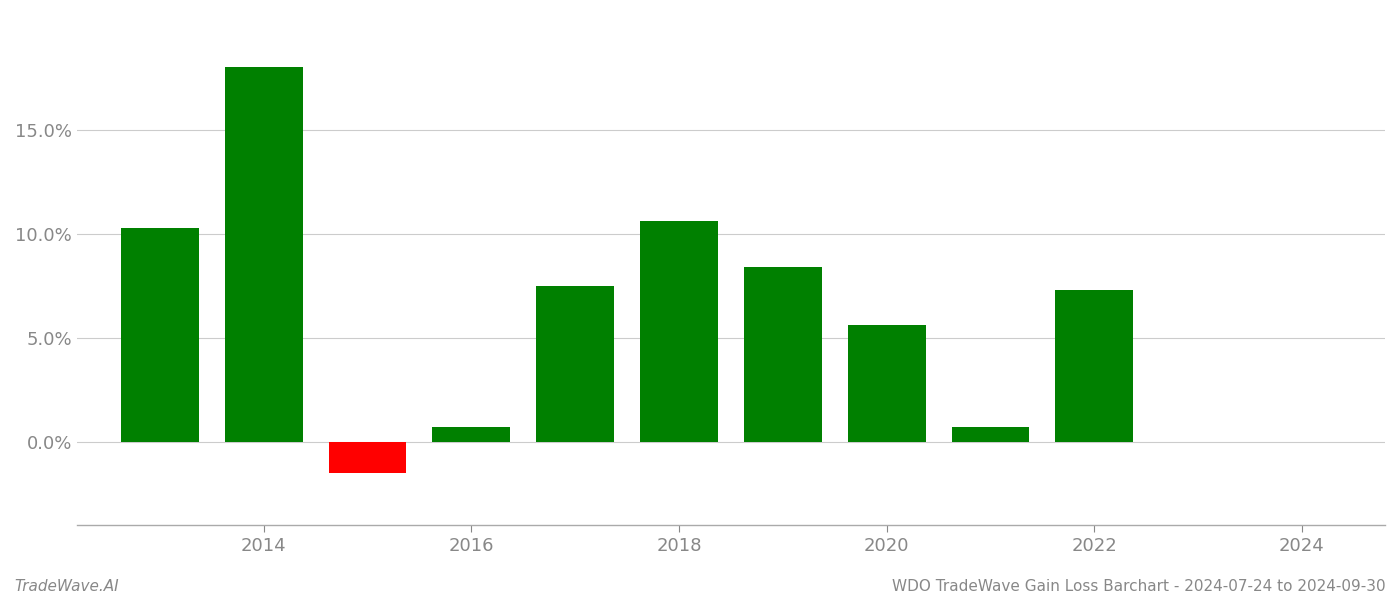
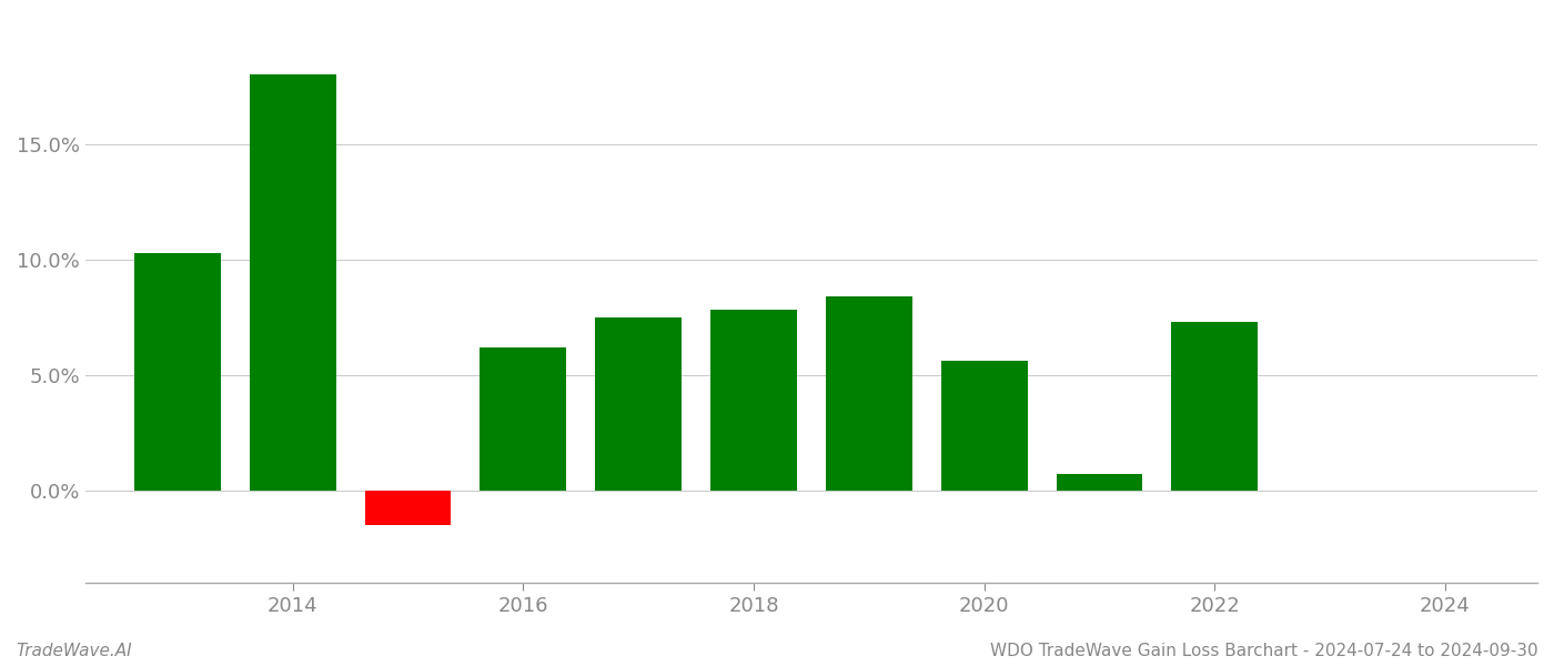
2016: 0.70% -> 6.20%
2018: 10.60% -> 7.80%
